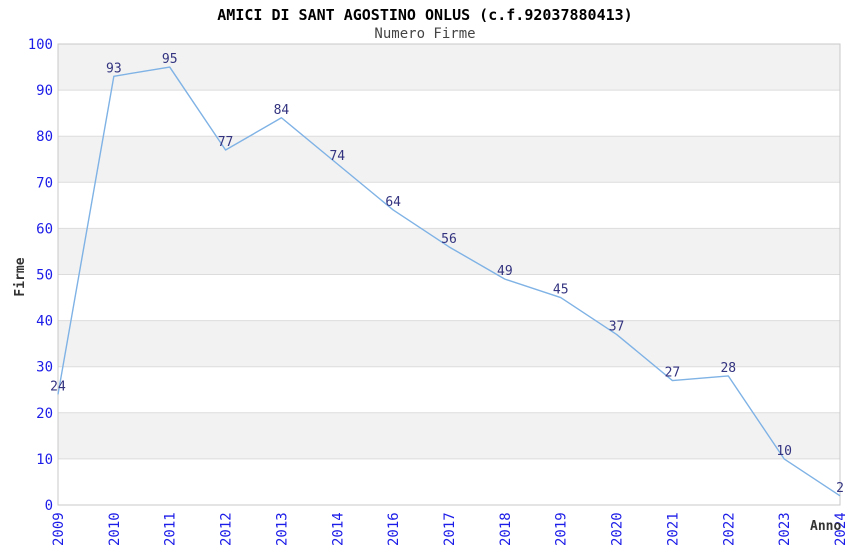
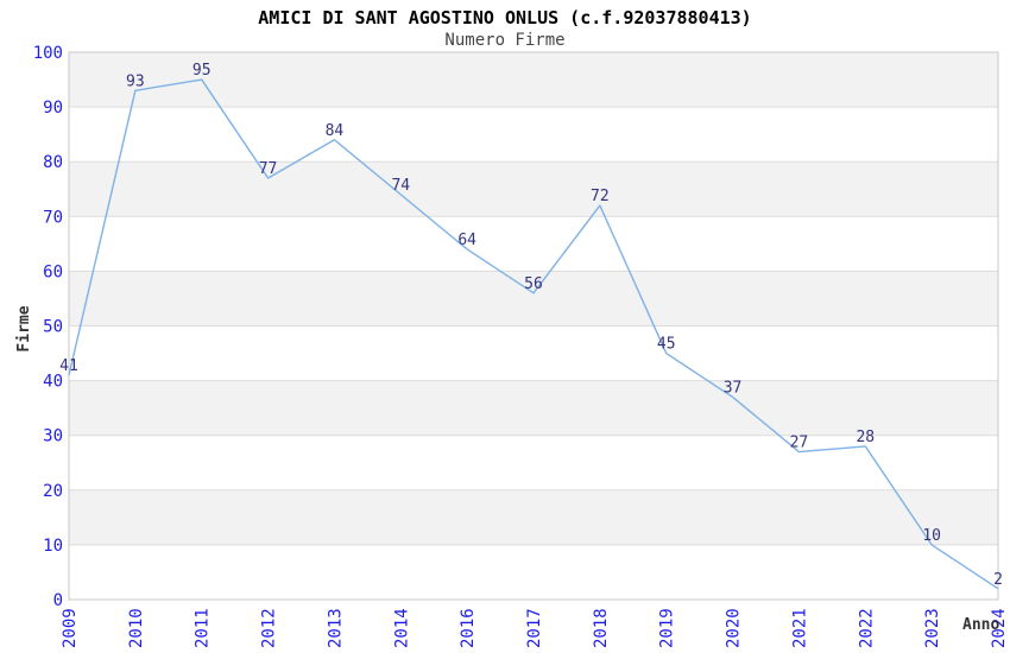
2009: 24 -> 41
2018: 49 -> 72
